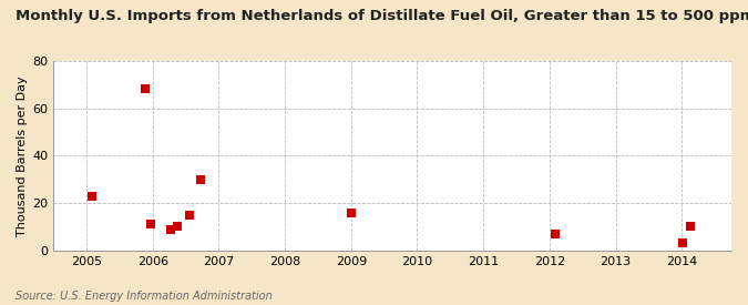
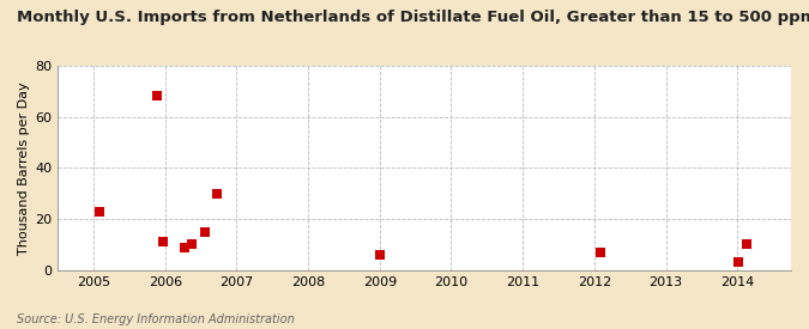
2009: 16 -> 6
